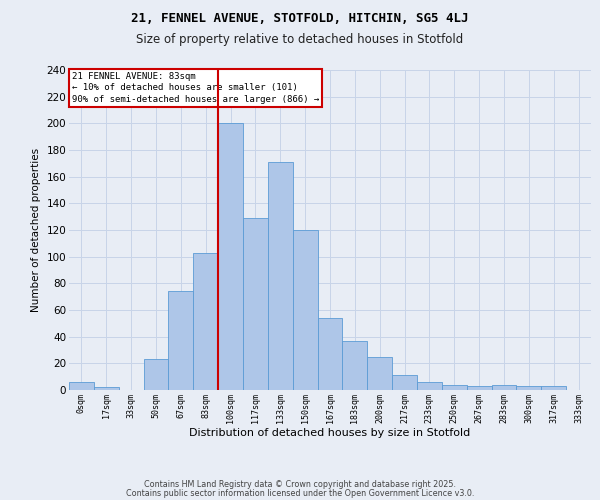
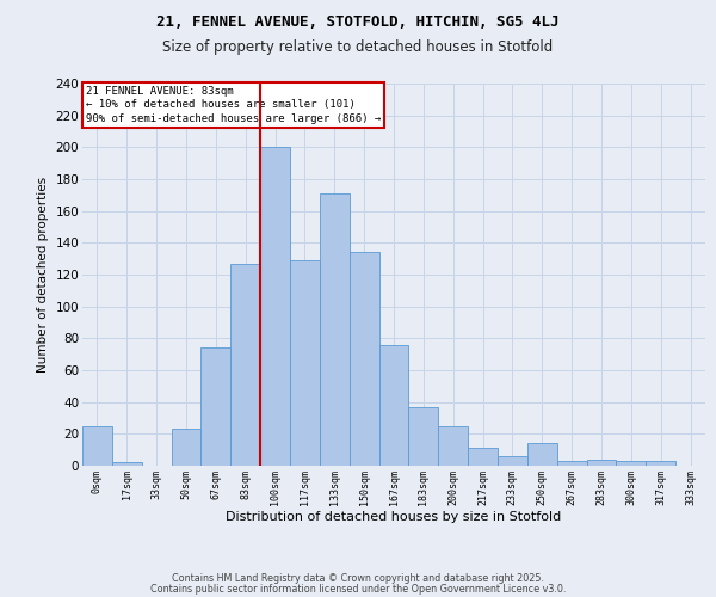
0sqm: 6 -> 25
83sqm: 103 -> 127
150sqm: 120 -> 134
167sqm: 54 -> 76
250sqm: 4 -> 14
